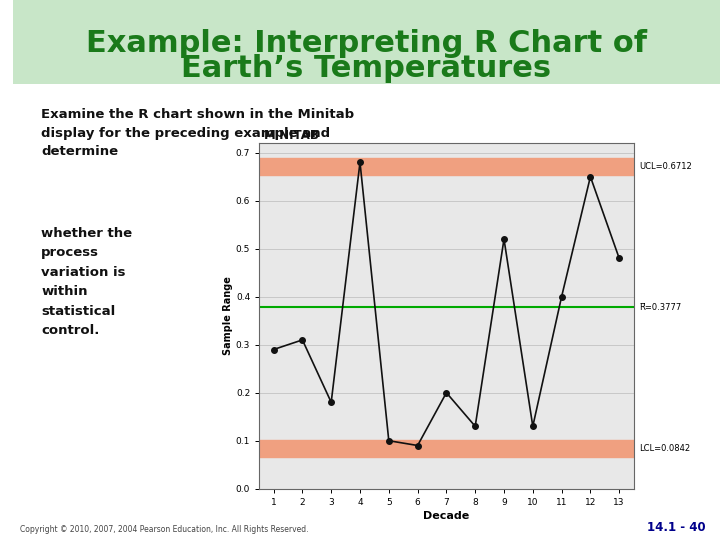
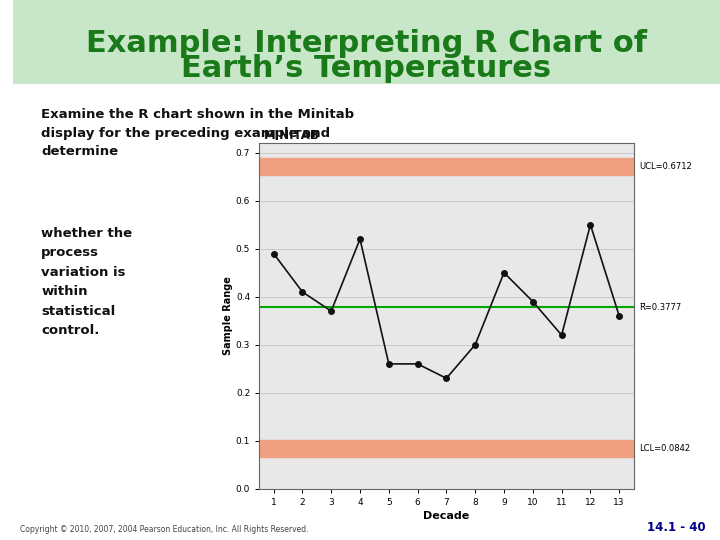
1: 0.29 -> 0.49
2: 0.31 -> 0.41
3: 0.18 -> 0.37
4: 0.68 -> 0.52
5: 0.10 -> 0.26
6: 0.09 -> 0.26
7: 0.20 -> 0.23
8: 0.13 -> 0.30
9: 0.52 -> 0.45
10: 0.13 -> 0.39
11: 0.40 -> 0.32
12: 0.65 -> 0.55
13: 0.48 -> 0.36
